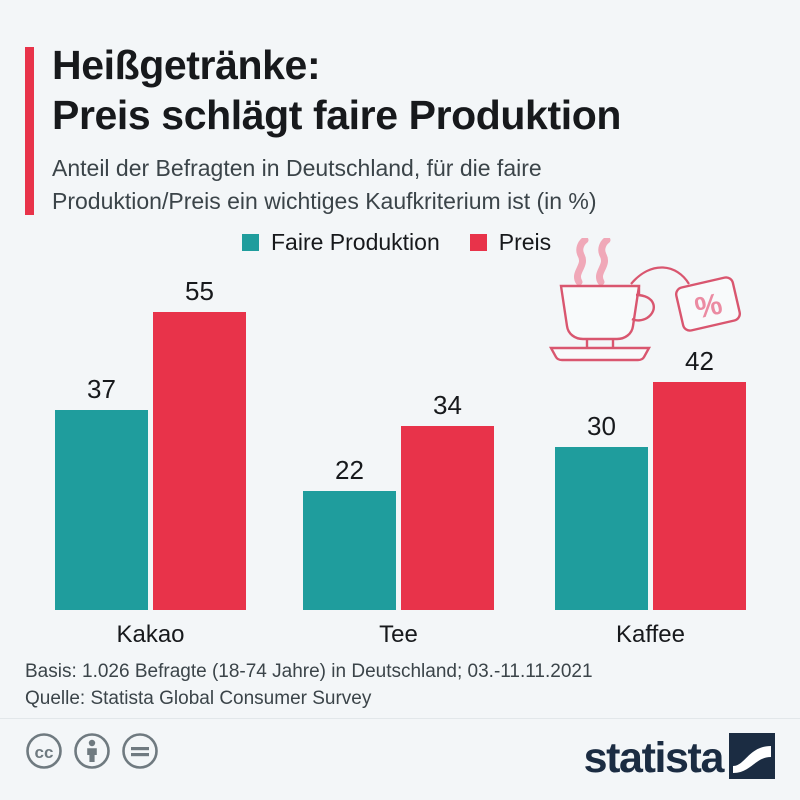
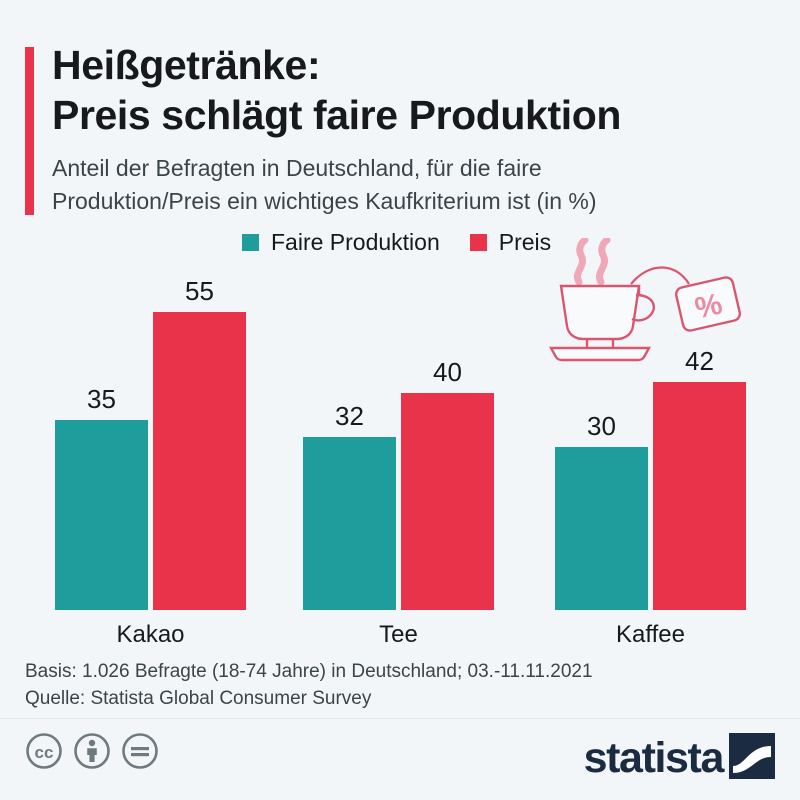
Faire Produktion/Kakao: 37 -> 35
Faire Produktion/Tee: 22 -> 32
Preis/Tee: 34 -> 40
